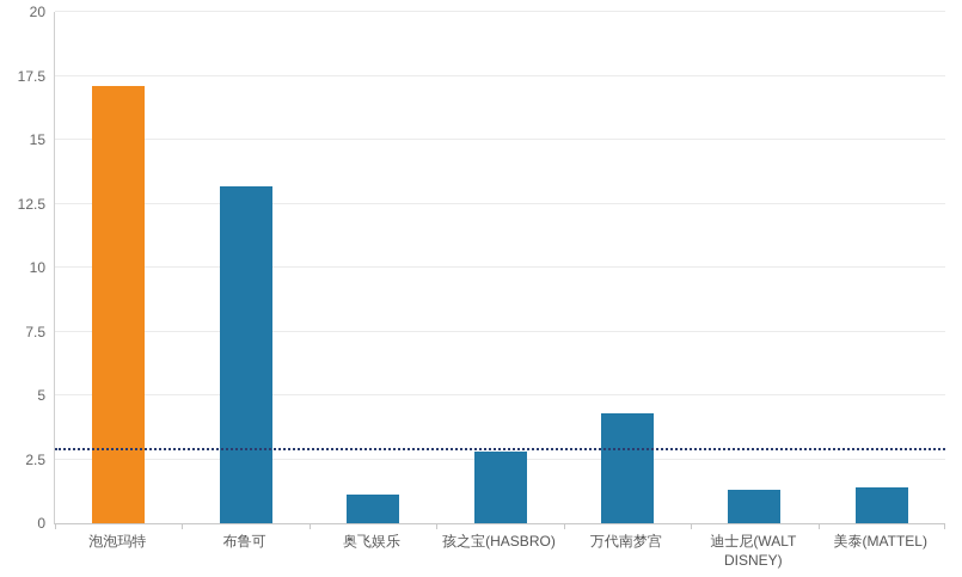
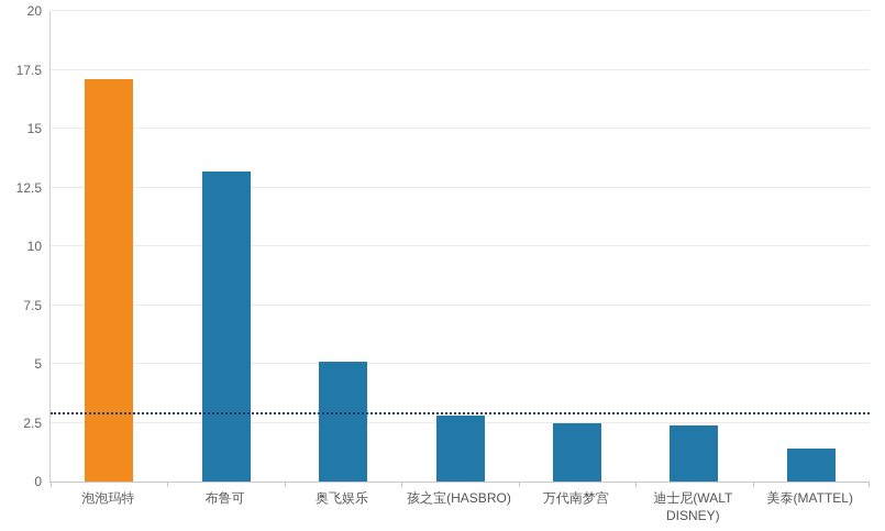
奥飞娱乐: 1.1 -> 5.1
万代南梦宫: 4.3 -> 2.5
迪士尼(WALT DISNEY): 1.3 -> 2.4
